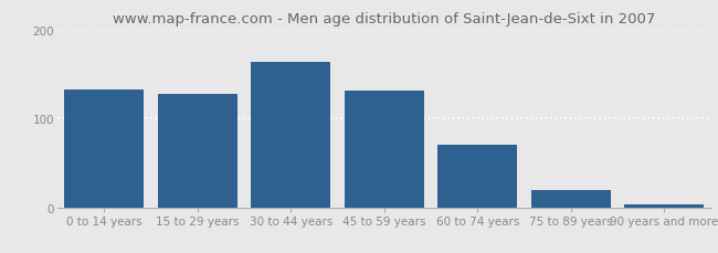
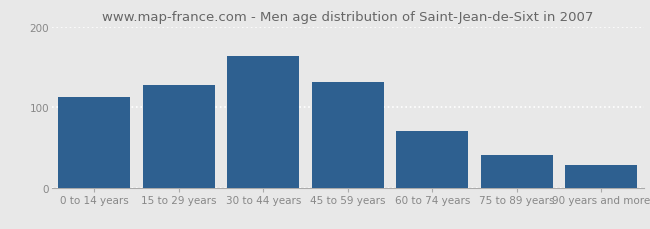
0 to 14 years: 132 -> 112
75 to 89 years: 20 -> 40
90 years and more: 3 -> 28
